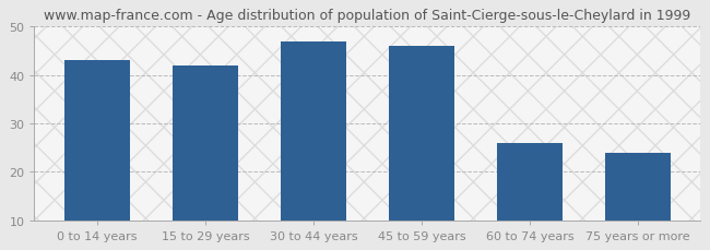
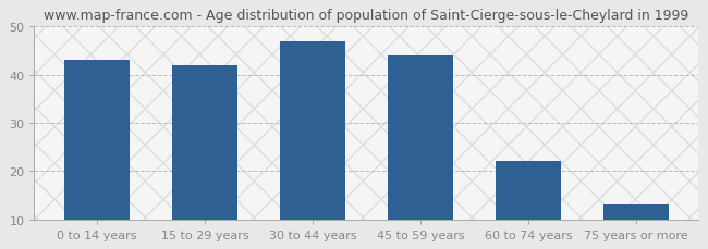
45 to 59 years: 46 -> 44
60 to 74 years: 26 -> 22
75 years or more: 24 -> 13
